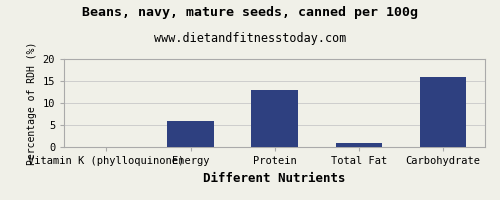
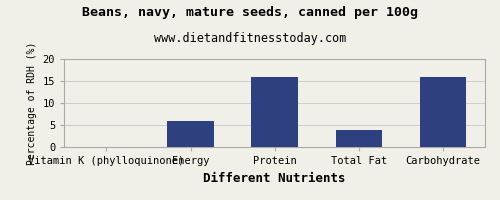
Protein: 13 -> 16
Total Fat: 1 -> 4
